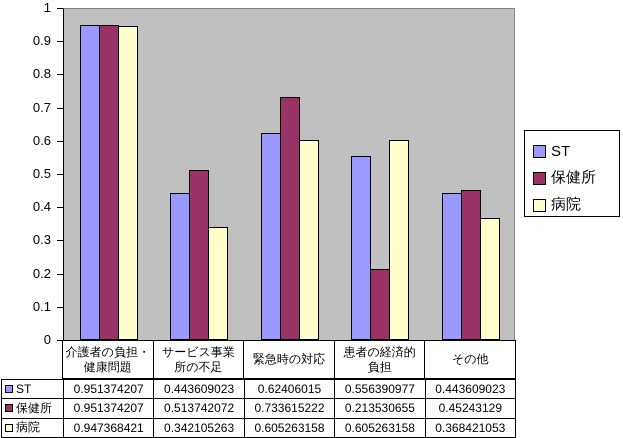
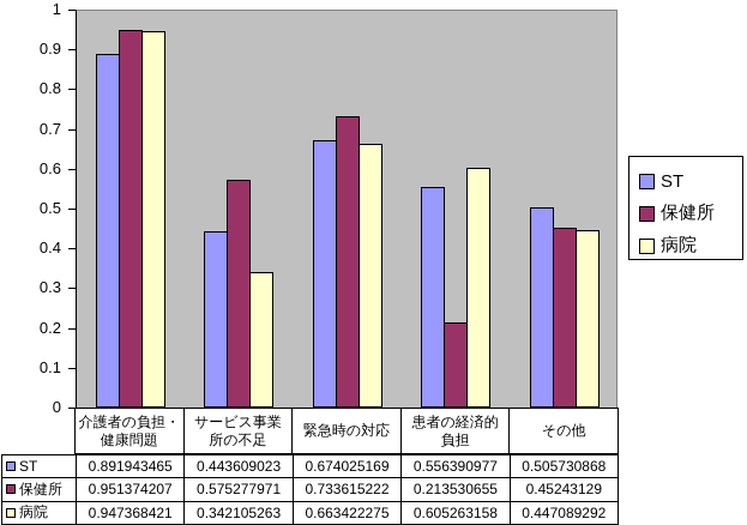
ST/介護者の負担・健康問題: 0.951374207 -> 0.891943465
保健所/サービス事業所の不足: 0.513742072 -> 0.575277971
ST/緊急時の対応: 0.62406015 -> 0.674025169
病院/緊急時の対応: 0.605263158 -> 0.663422275
ST/その他: 0.443609023 -> 0.505730868
病院/その他: 0.368421053 -> 0.447089292
